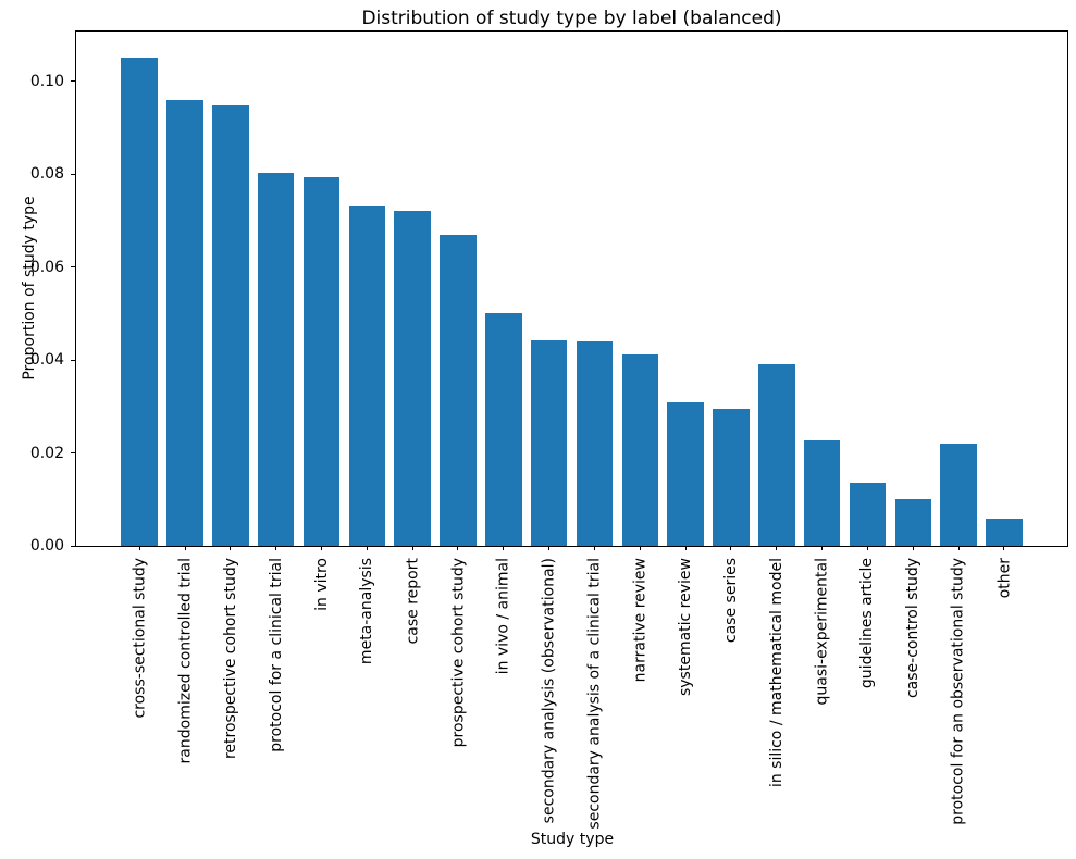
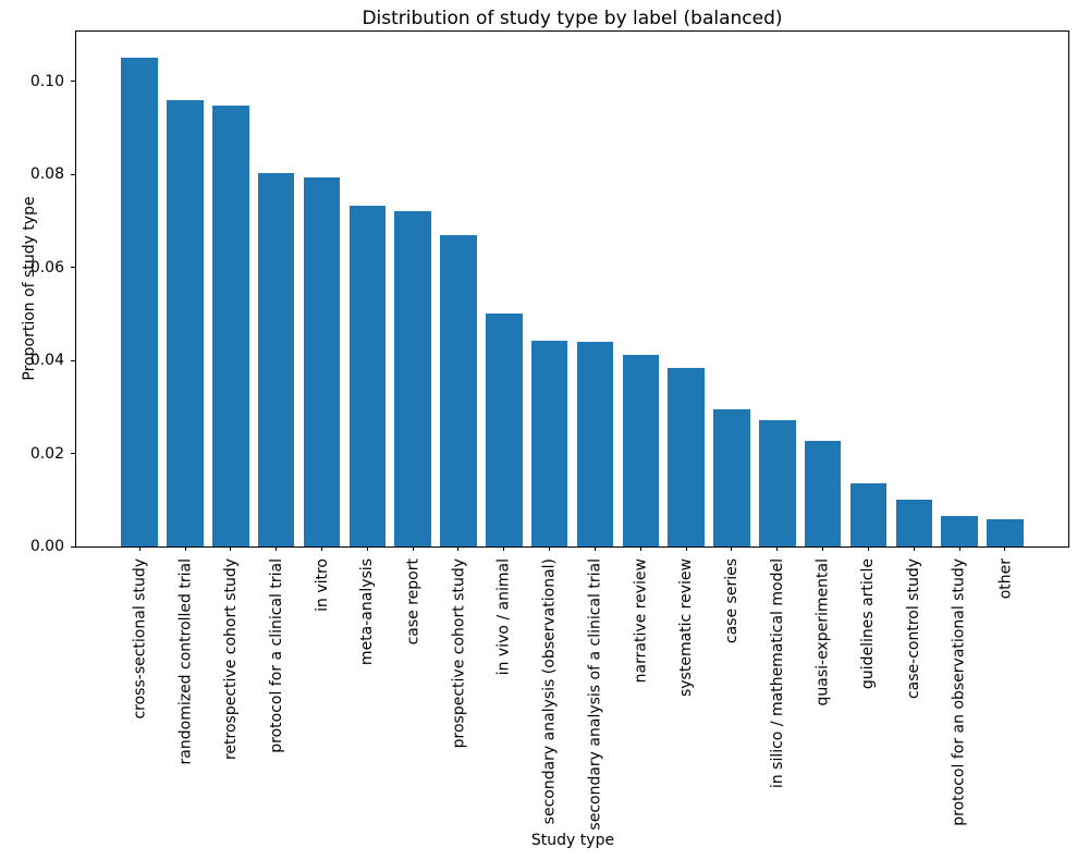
systematic review: 0.031 -> 0.038
in silico / mathematical model: 0.039 -> 0.027
protocol for an observational study: 0.022 -> 0.006
